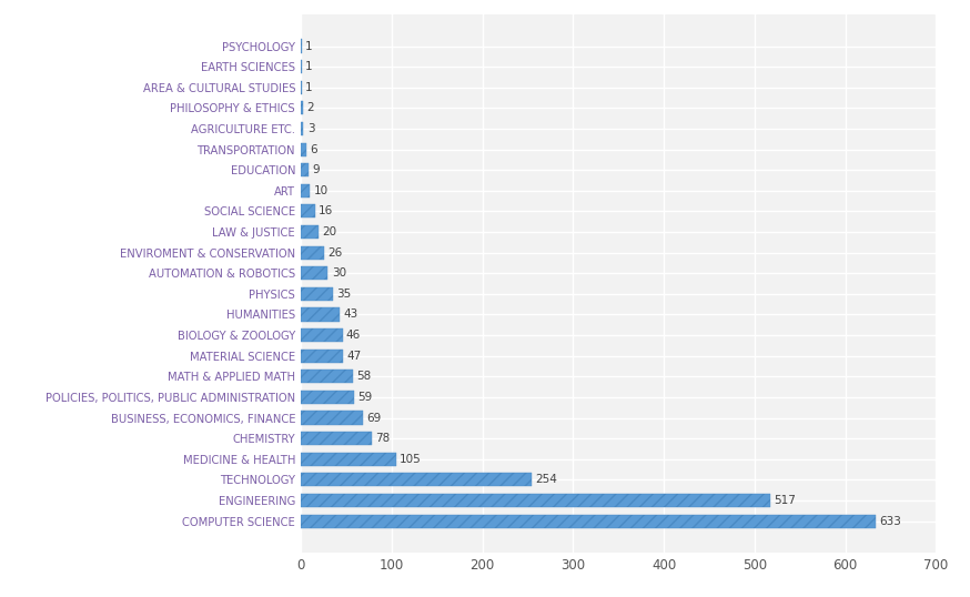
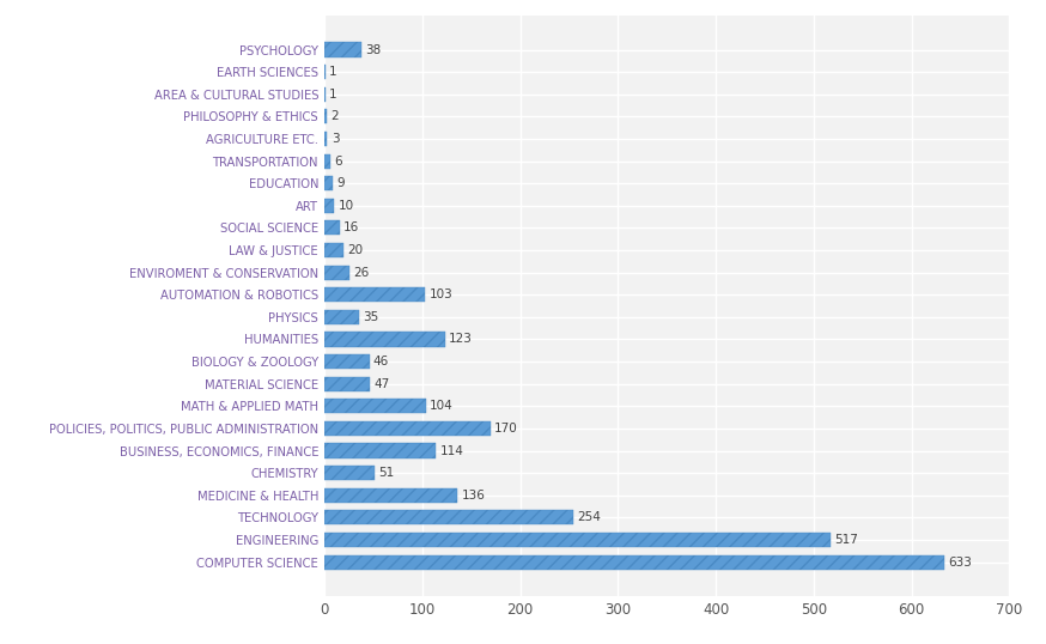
PSYCHOLOGY: 1 -> 38
AUTOMATION & ROBOTICS: 30 -> 103
HUMANITIES: 43 -> 123
MATH & APPLIED MATH: 58 -> 104
POLICIES, POLITICS, PUBLIC ADMINISTRATION: 59 -> 170
BUSINESS, ECONOMICS, FINANCE: 69 -> 114
CHEMISTRY: 78 -> 51
MEDICINE & HEALTH: 105 -> 136
